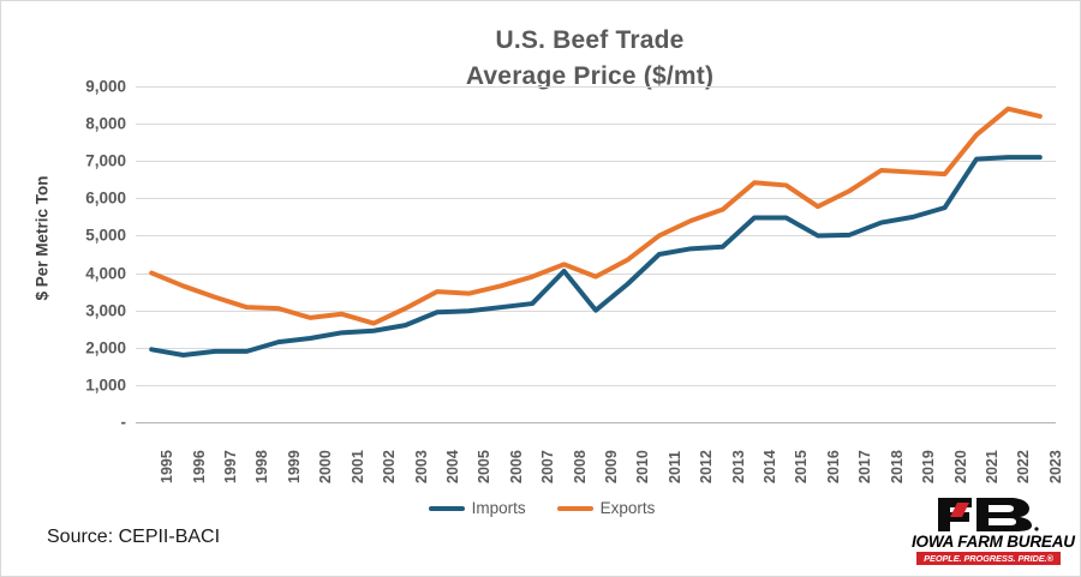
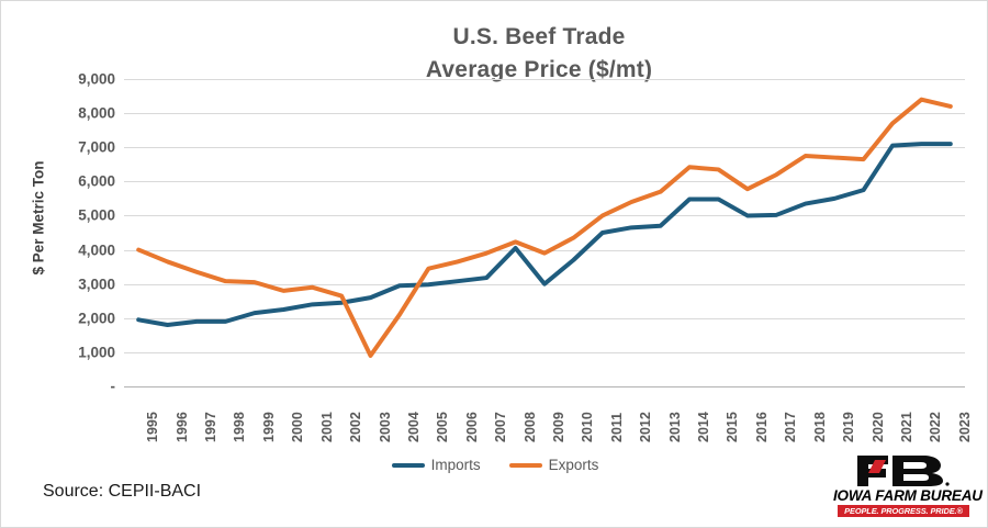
Exports/2003: 3000 -> 900
Exports/2004: 3500 -> 2100
